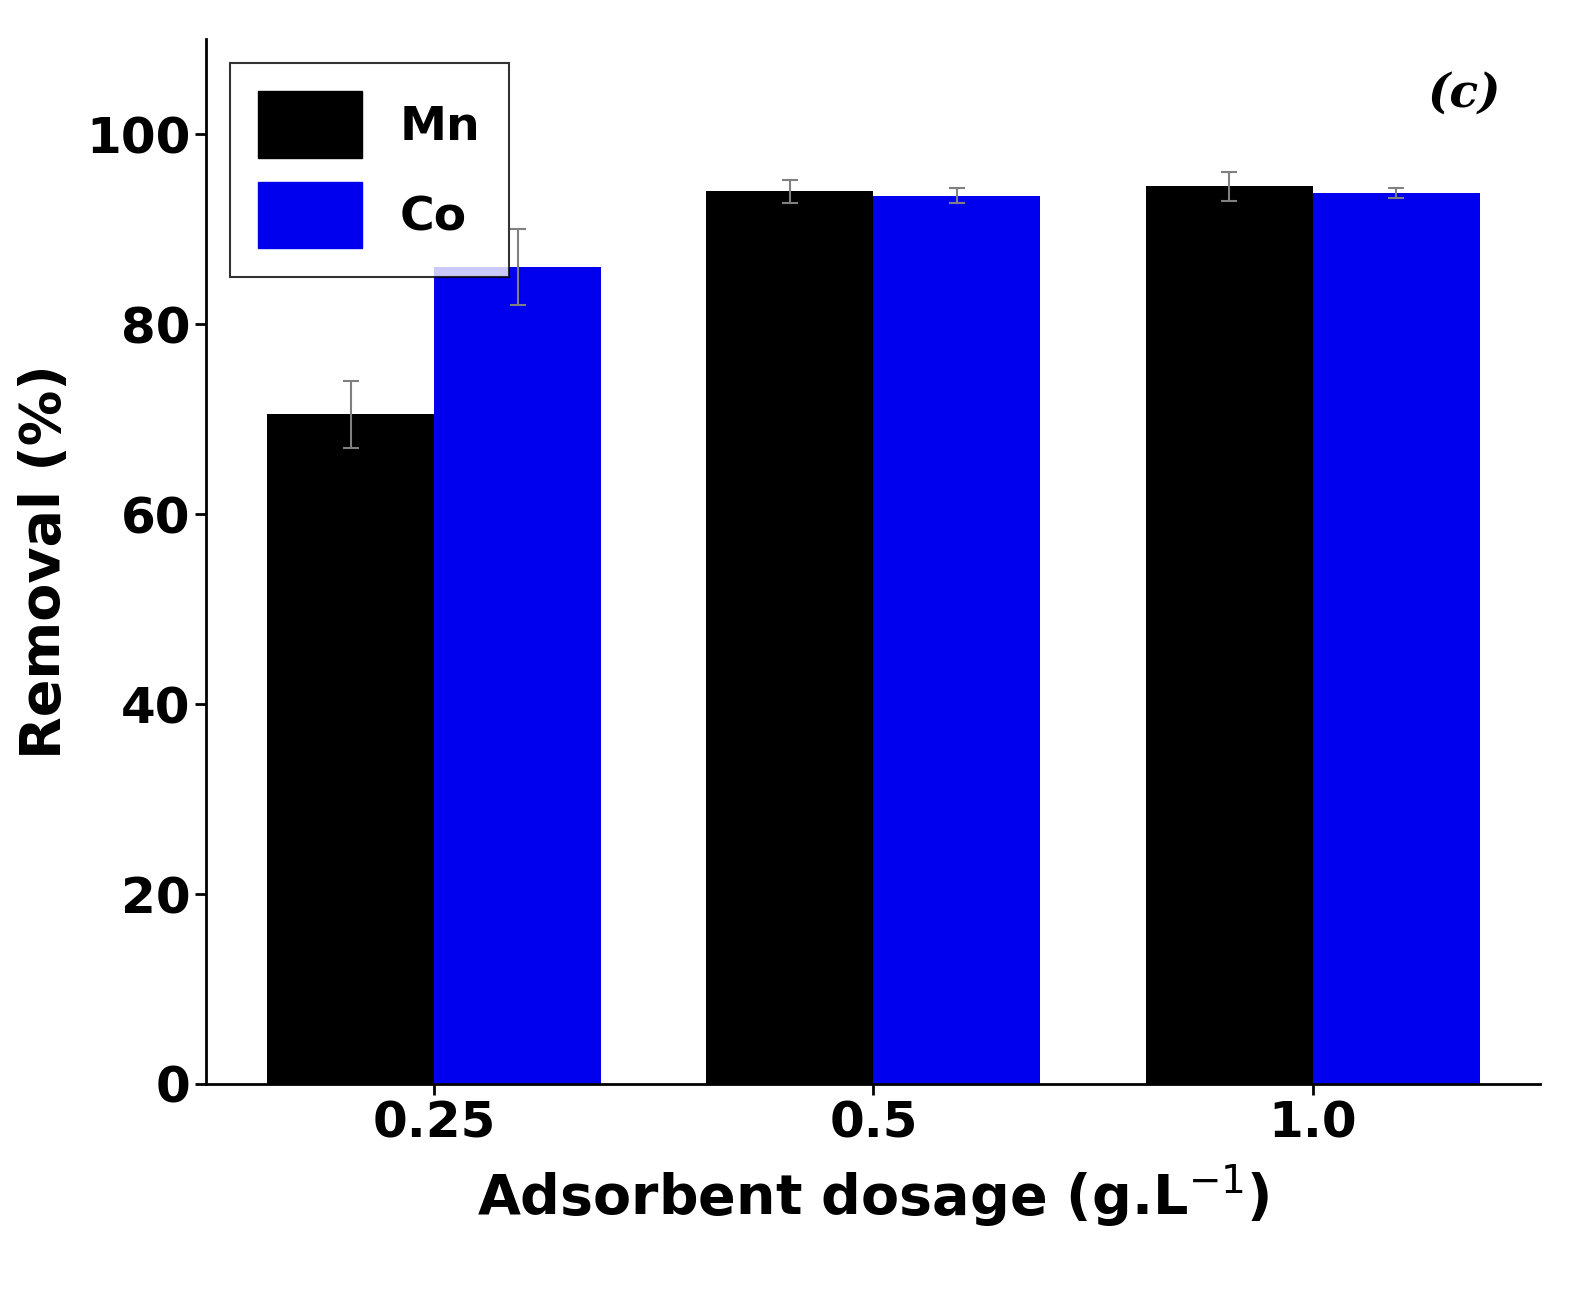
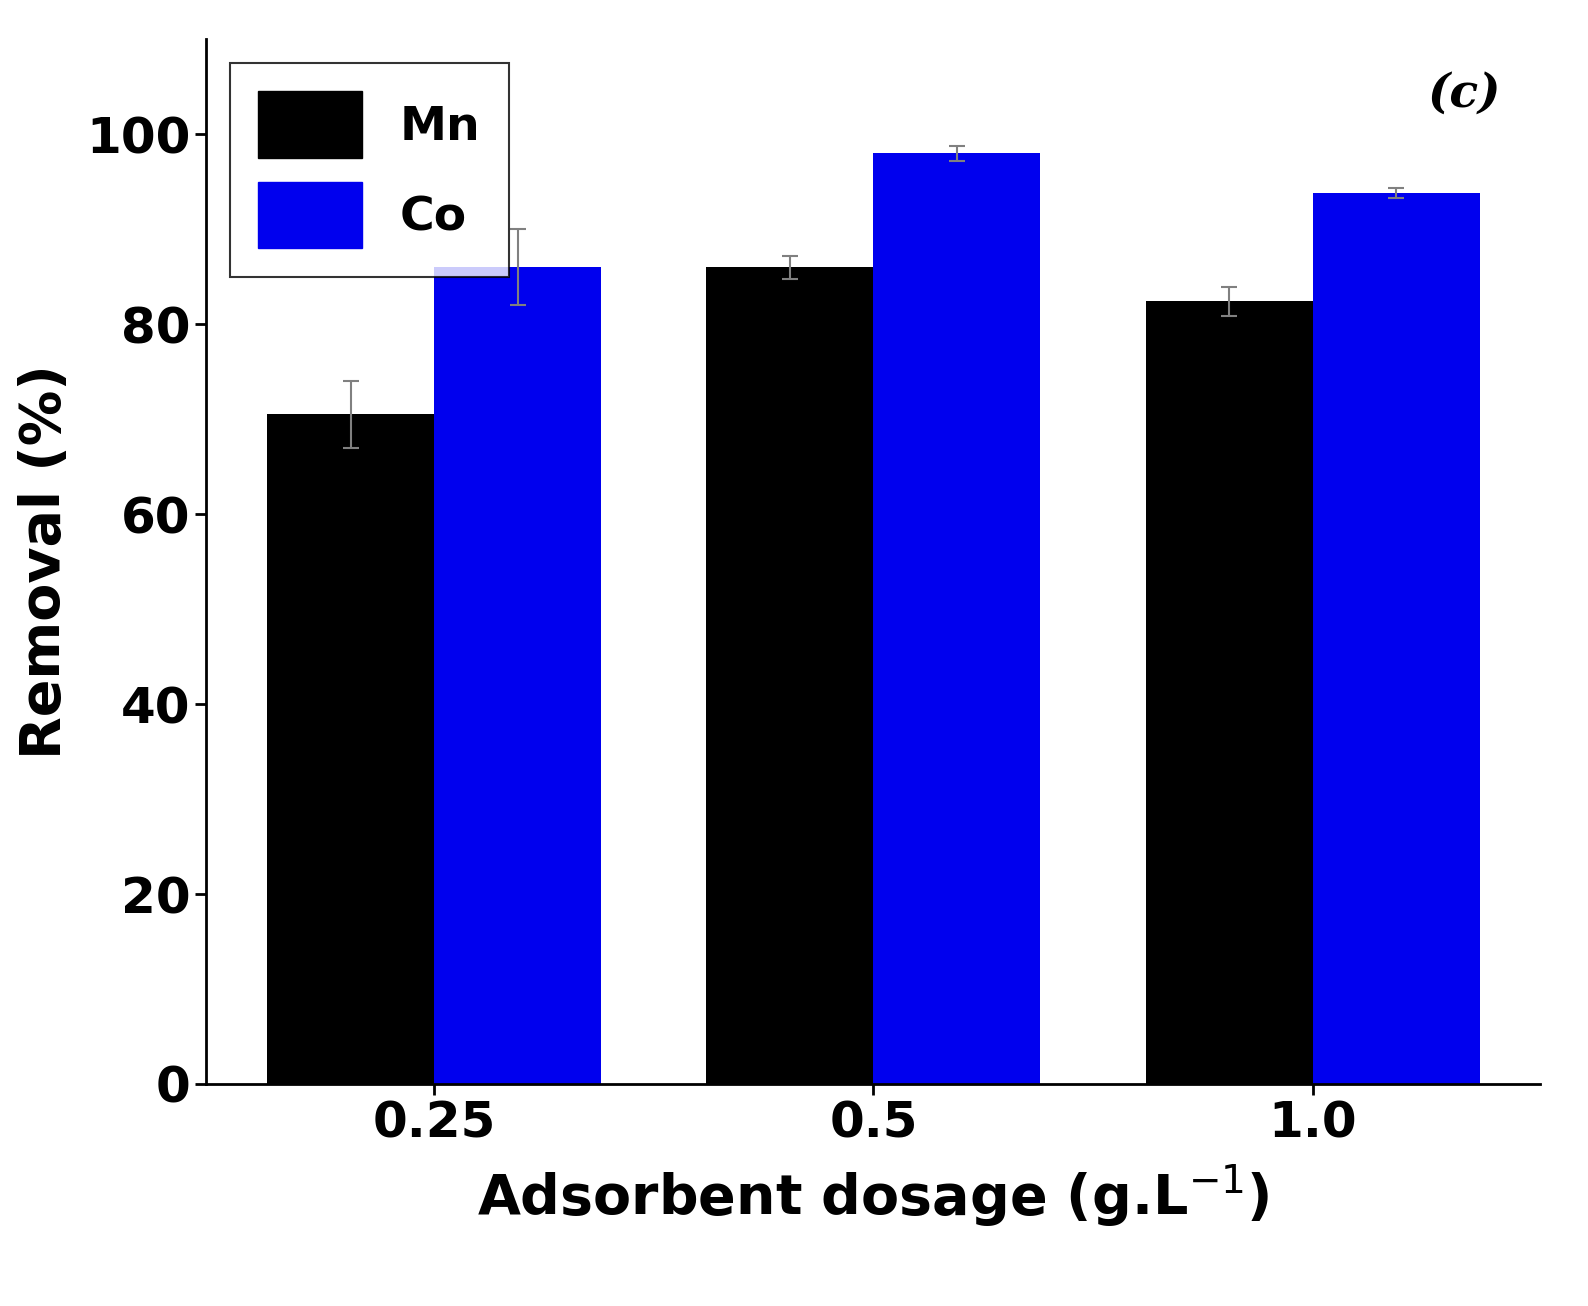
Mn/0.5: 94.0 -> 86.0
Co/0.5: 93.5 -> 98.0
Mn/1.0: 94.5 -> 82.4
